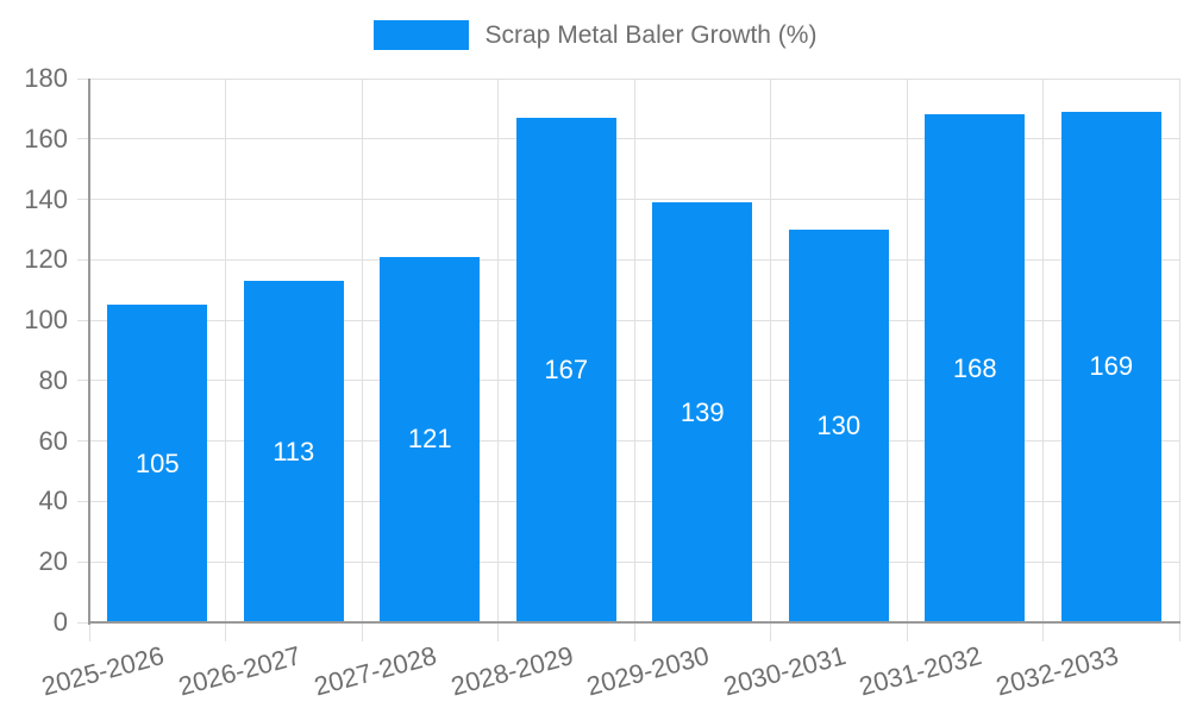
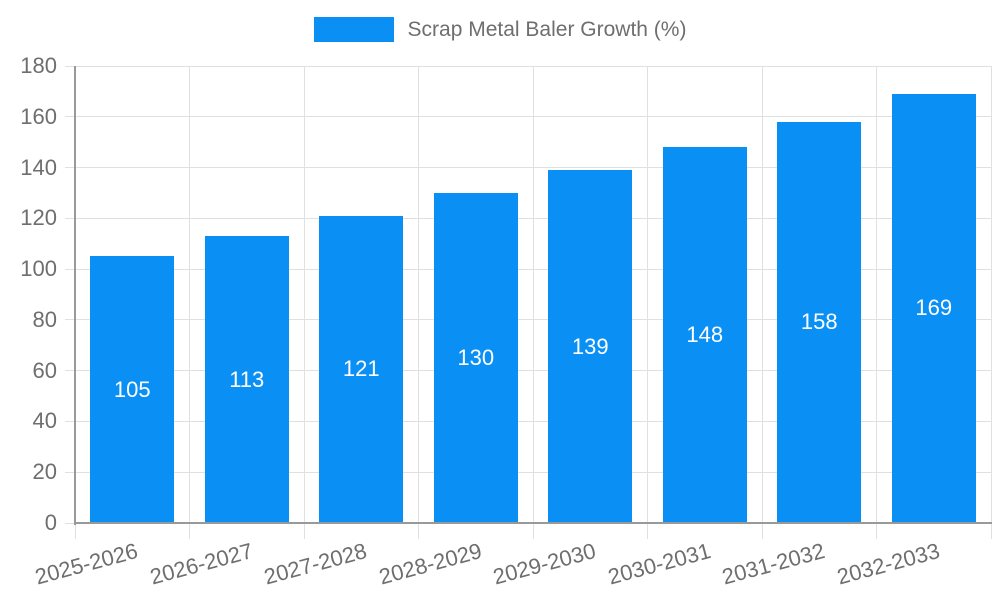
2028-2029: 167 -> 130
2030-2031: 130 -> 148
2031-2032: 168 -> 158
